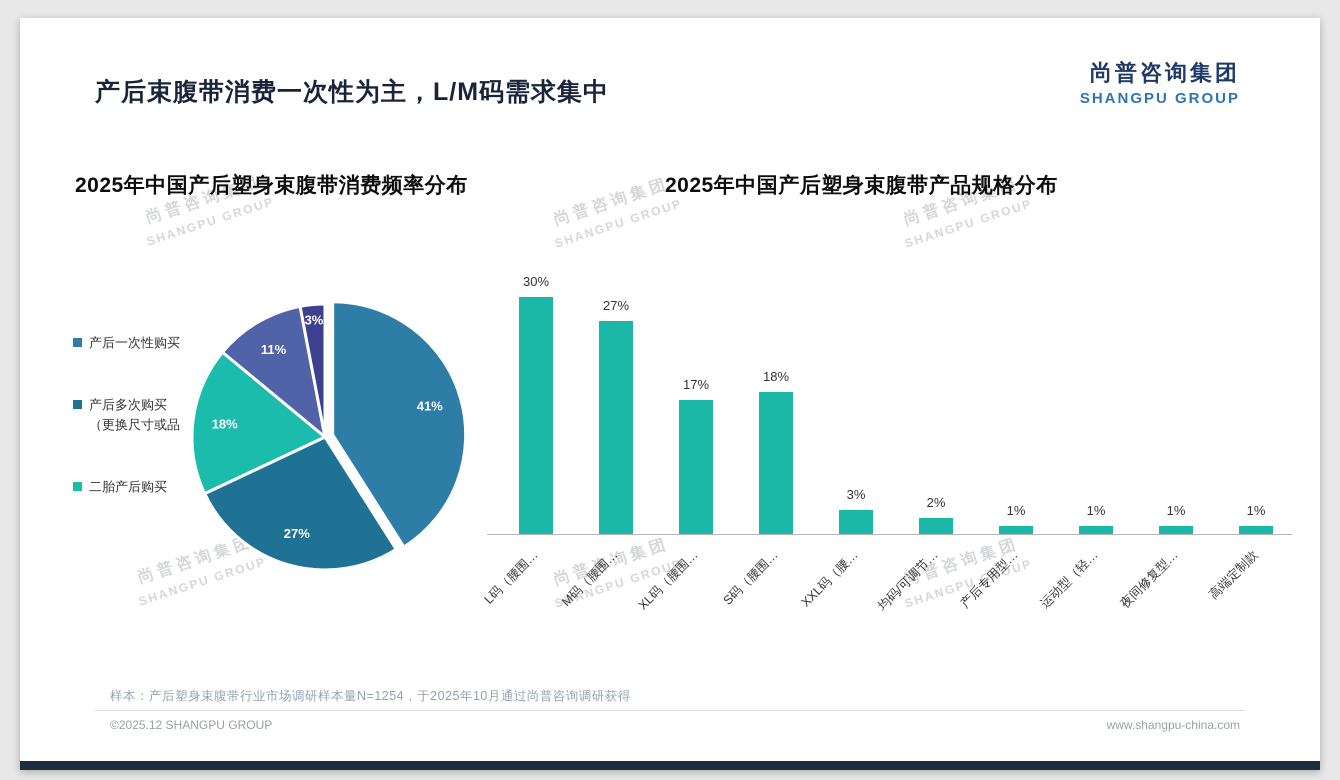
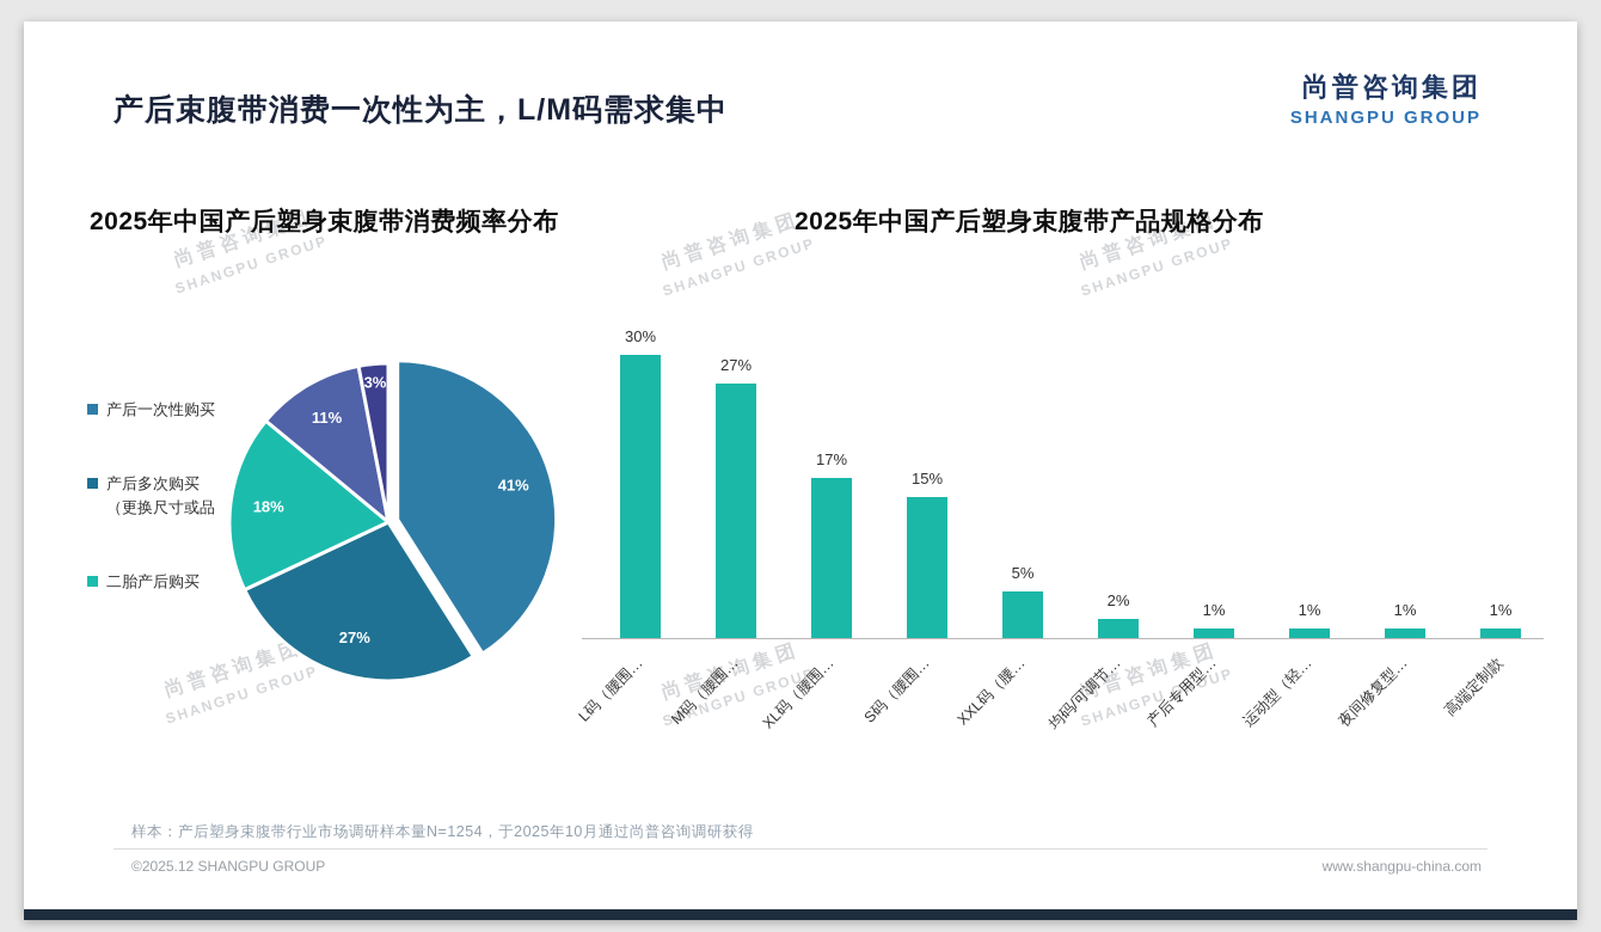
2025年中国产后塑身束腹带产品规格分布/S码（腰围…: 18% -> 15%
2025年中国产后塑身束腹带产品规格分布/XXL码（腰…: 3% -> 5%
